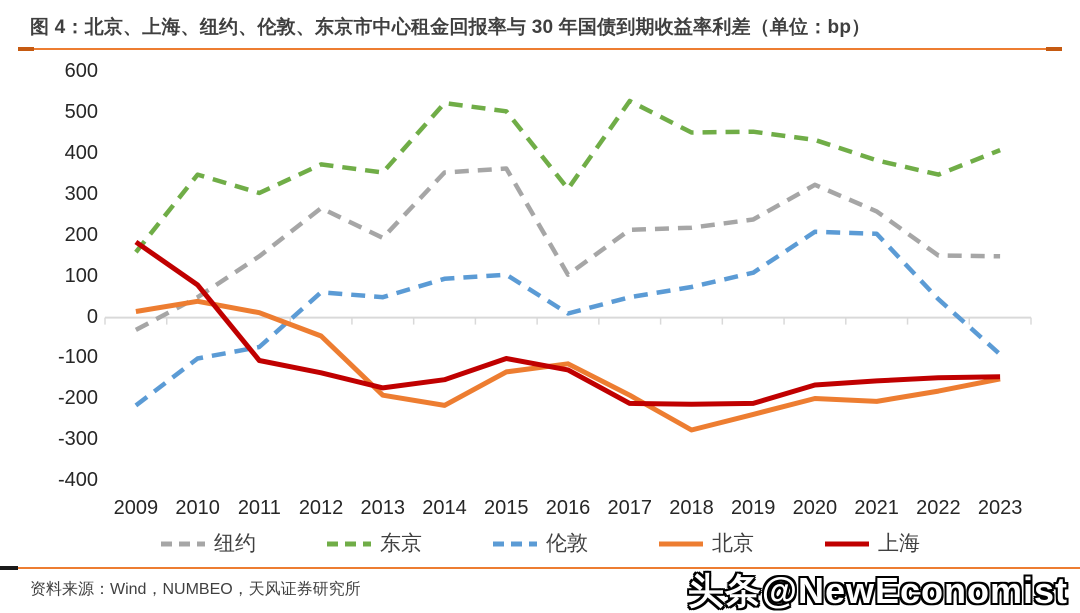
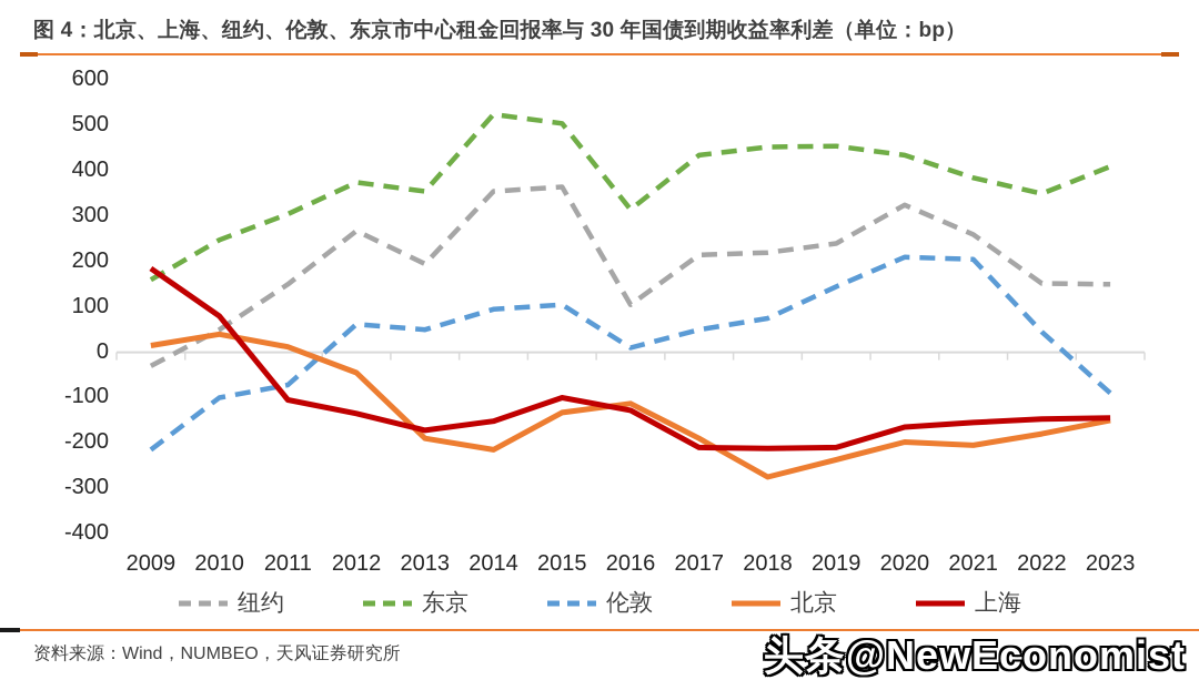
东京/2010: 350 -> 250
东京/2017: 530 -> 440
伦敦/2019: 110 -> 140
